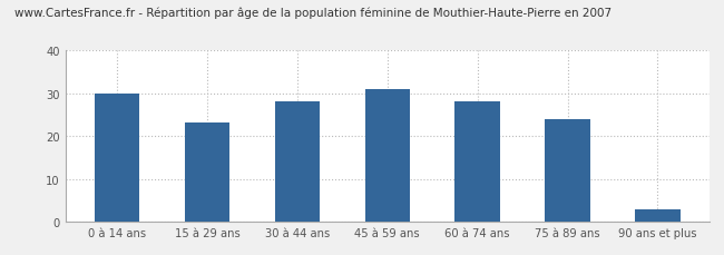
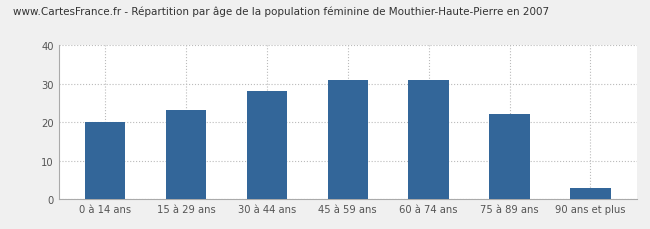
0 à 14 ans: 30 -> 20
60 à 74 ans: 28 -> 31
75 à 89 ans: 24 -> 22
